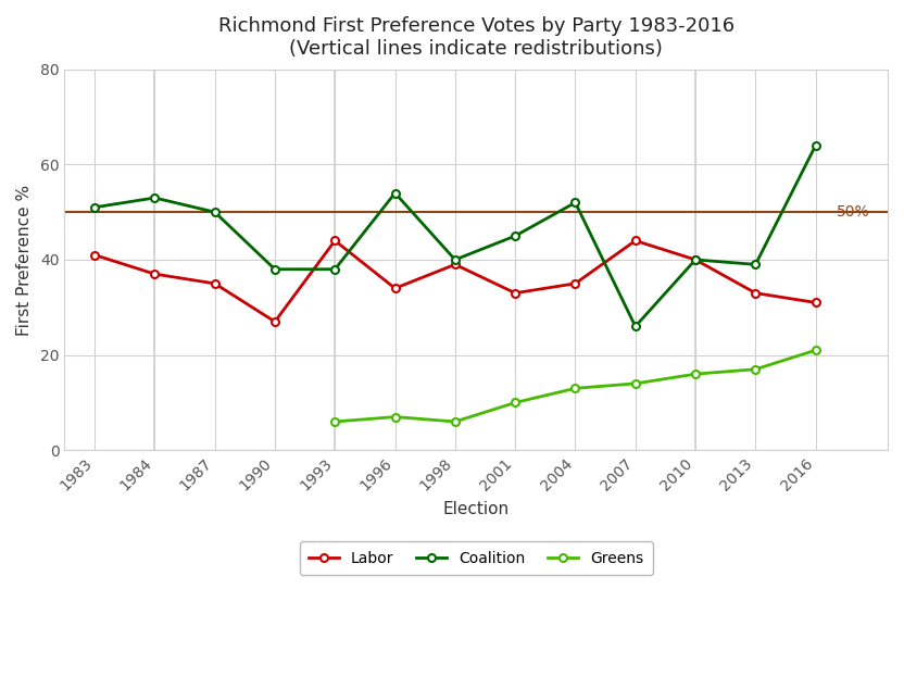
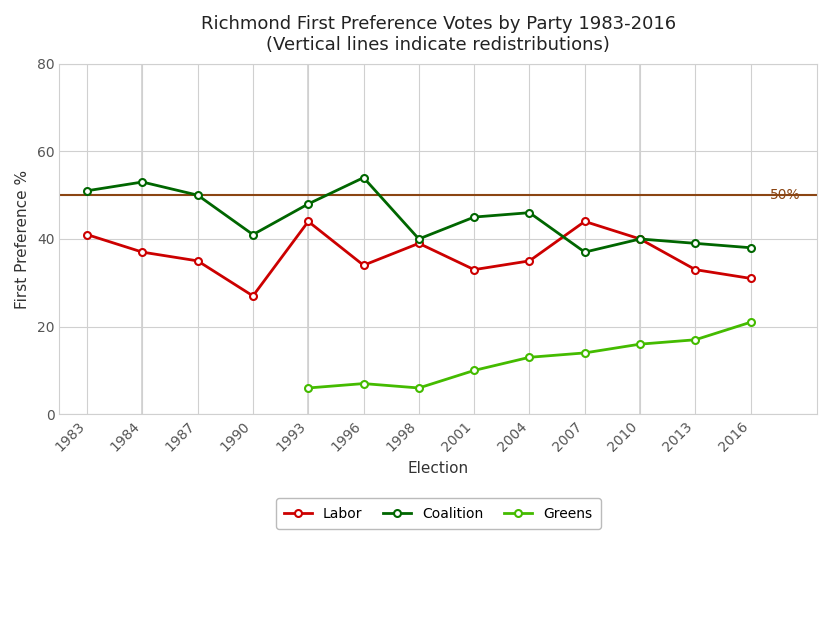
Coalition/1990: 38 -> 41
Coalition/1993: 38 -> 48
Coalition/2004: 52 -> 46
Coalition/2007: 26 -> 37
Coalition/2016: 64 -> 38
